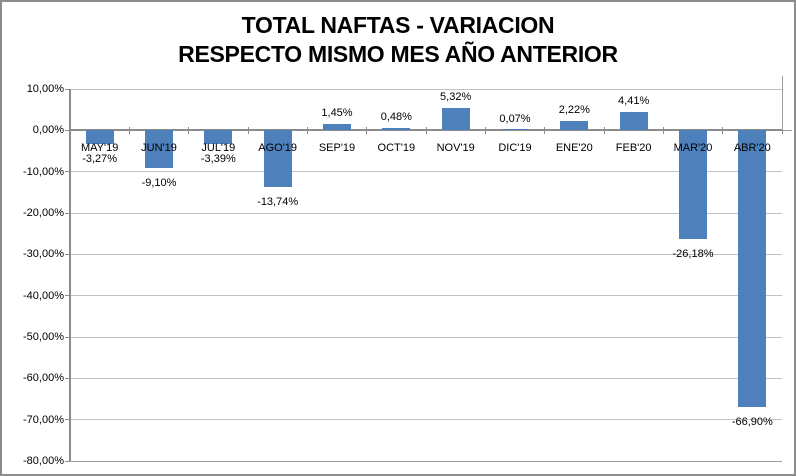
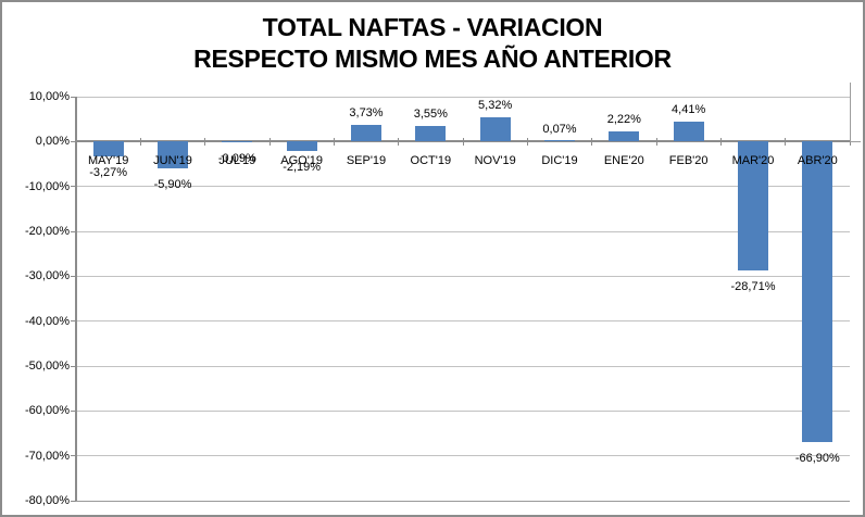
JUN'19: -9,10% -> -5,90%
JUL'19: -3,39% -> -0,09%
AGO'19: -13,74% -> -2,19%
SEP'19: 1,45% -> 3,73%
OCT'19: 0,48% -> 3,55%
MAR'20: -26,18% -> -28,71%
